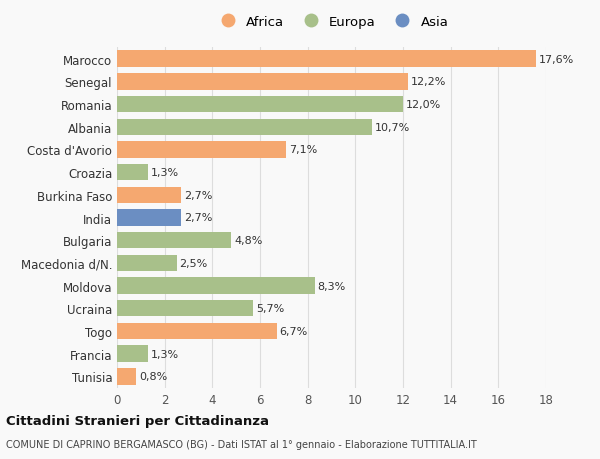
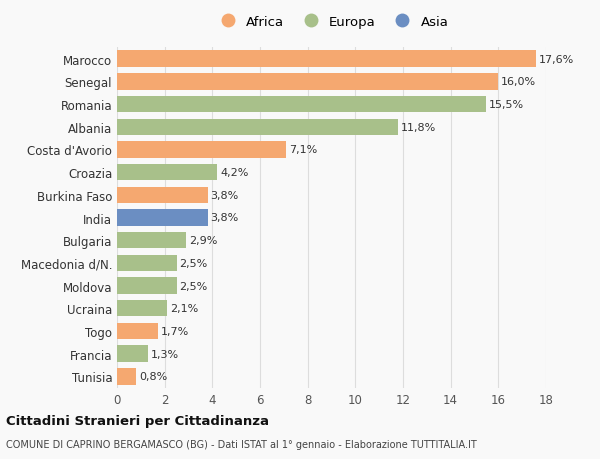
Senegal: 12,2% -> 16,0%
Romania: 12,0% -> 15,5%
Albania: 10,7% -> 11,8%
Croazia: 1,3% -> 4,2%
Burkina Faso: 2,7% -> 3,8%
India: 2,7% -> 3,8%
Bulgaria: 4,8% -> 2,9%
Moldova: 8,3% -> 2,5%
Ucraina: 5,7% -> 2,1%
Togo: 6,7% -> 1,7%
